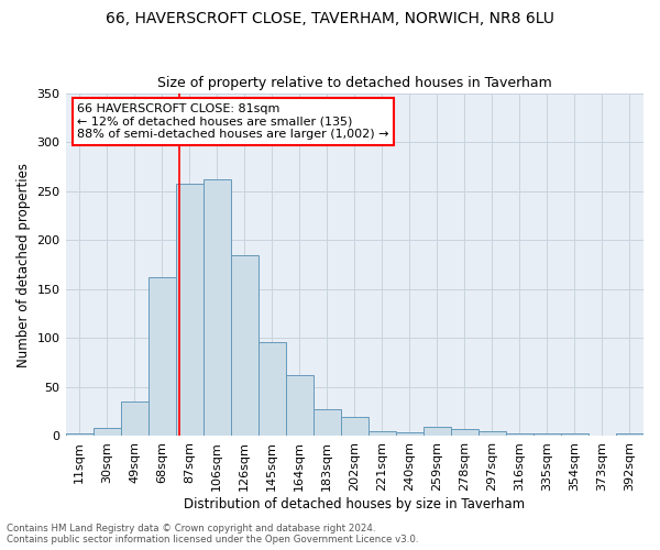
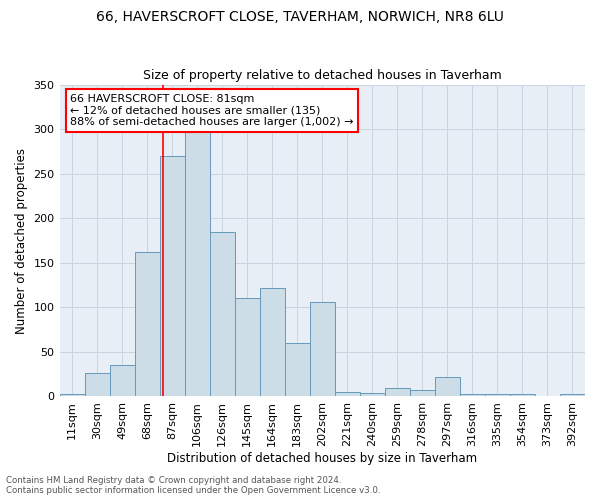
30sqm: 8 -> 26
87sqm: 258 -> 270
106sqm: 262 -> 300
145sqm: 96 -> 110
164sqm: 62 -> 122
183sqm: 28 -> 60
202sqm: 20 -> 106
297sqm: 5 -> 22
